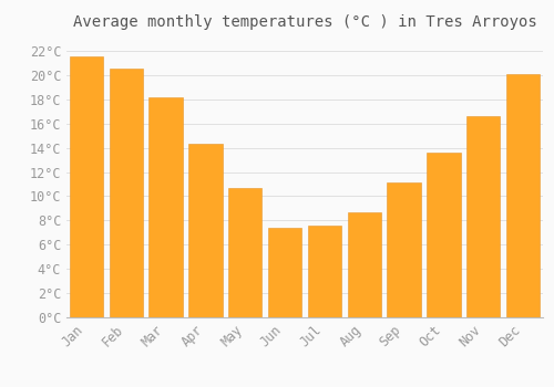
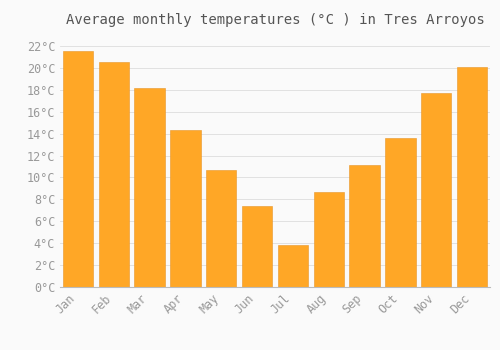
Jul: 7.6°C -> 3.8°C
Nov: 16.6°C -> 17.7°C
